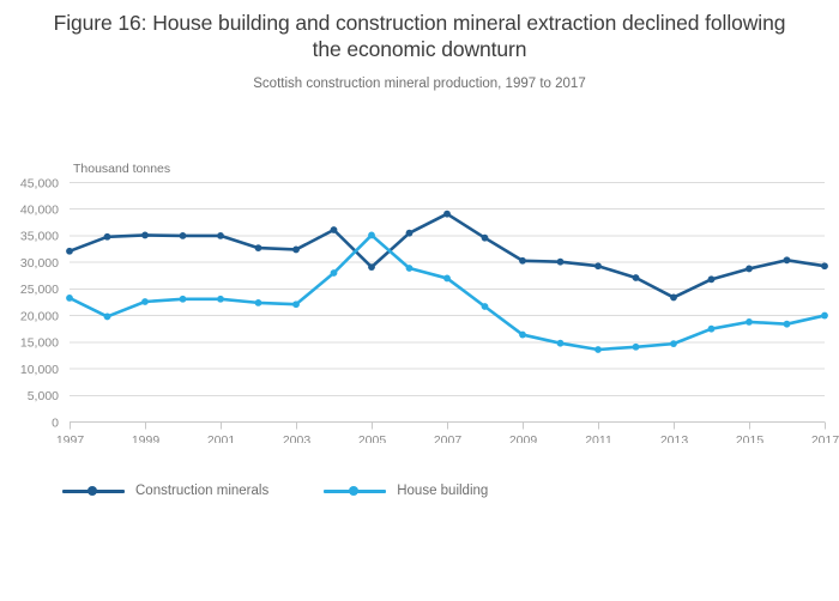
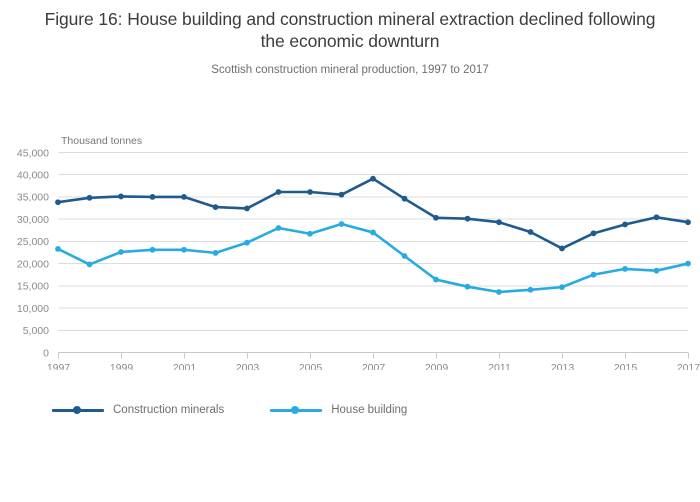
Construction minerals/1997: 32000 -> 34000
House building/2003: 22000 -> 25000
Construction minerals/2005: 29000 -> 36000
House building/2005: 35000 -> 27000
